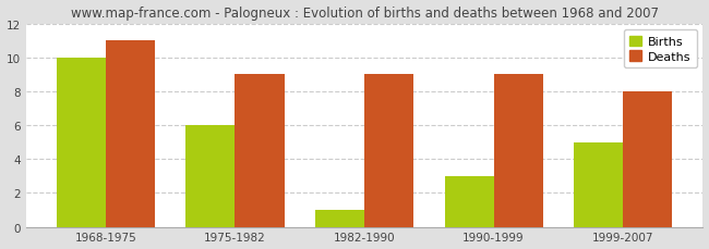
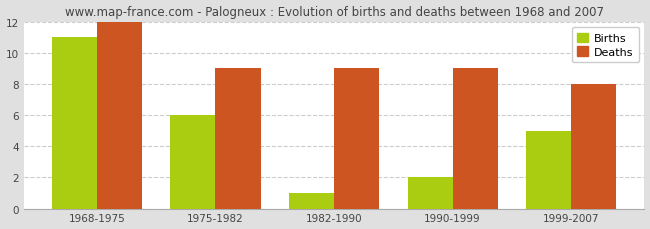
Births/1968-1975: 10 -> 11
Deaths/1968-1975: 11 -> 12
Births/1990-1999: 3 -> 2
